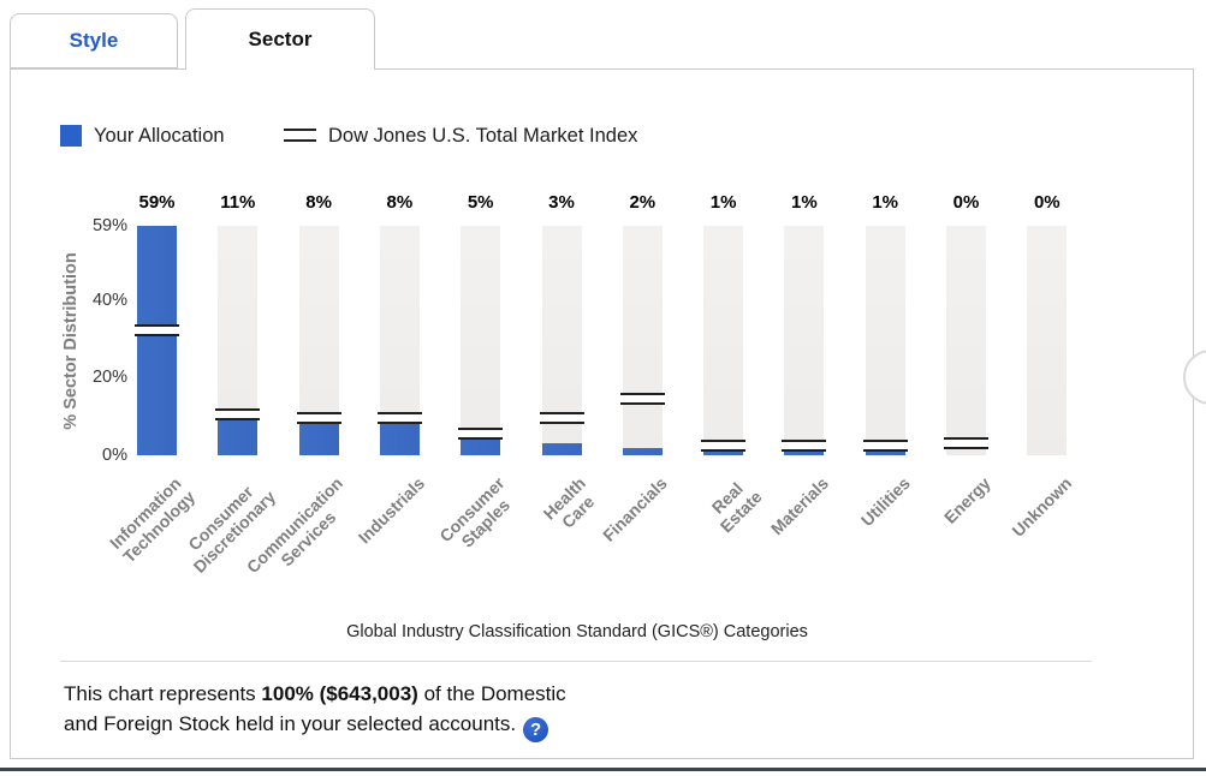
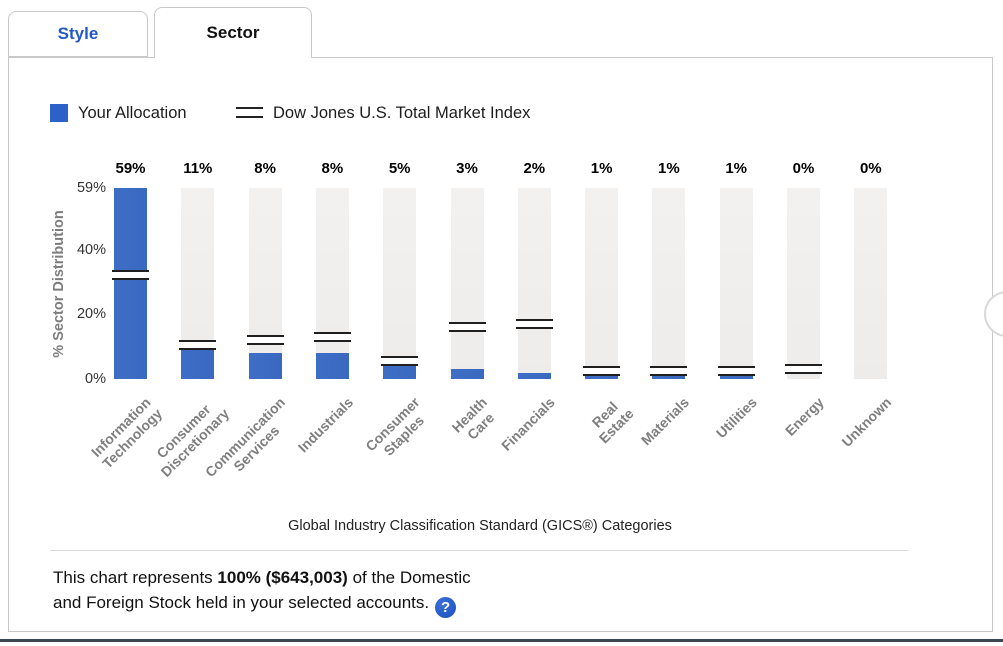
Dow Jones U.S. Total Market Index/Communication Services: 10% -> 12%
Dow Jones U.S. Total Market Index/Industrials: 10% -> 13%
Dow Jones U.S. Total Market Index/Health Care: 10% -> 16%
Dow Jones U.S. Total Market Index/Financials: 14% -> 17%
